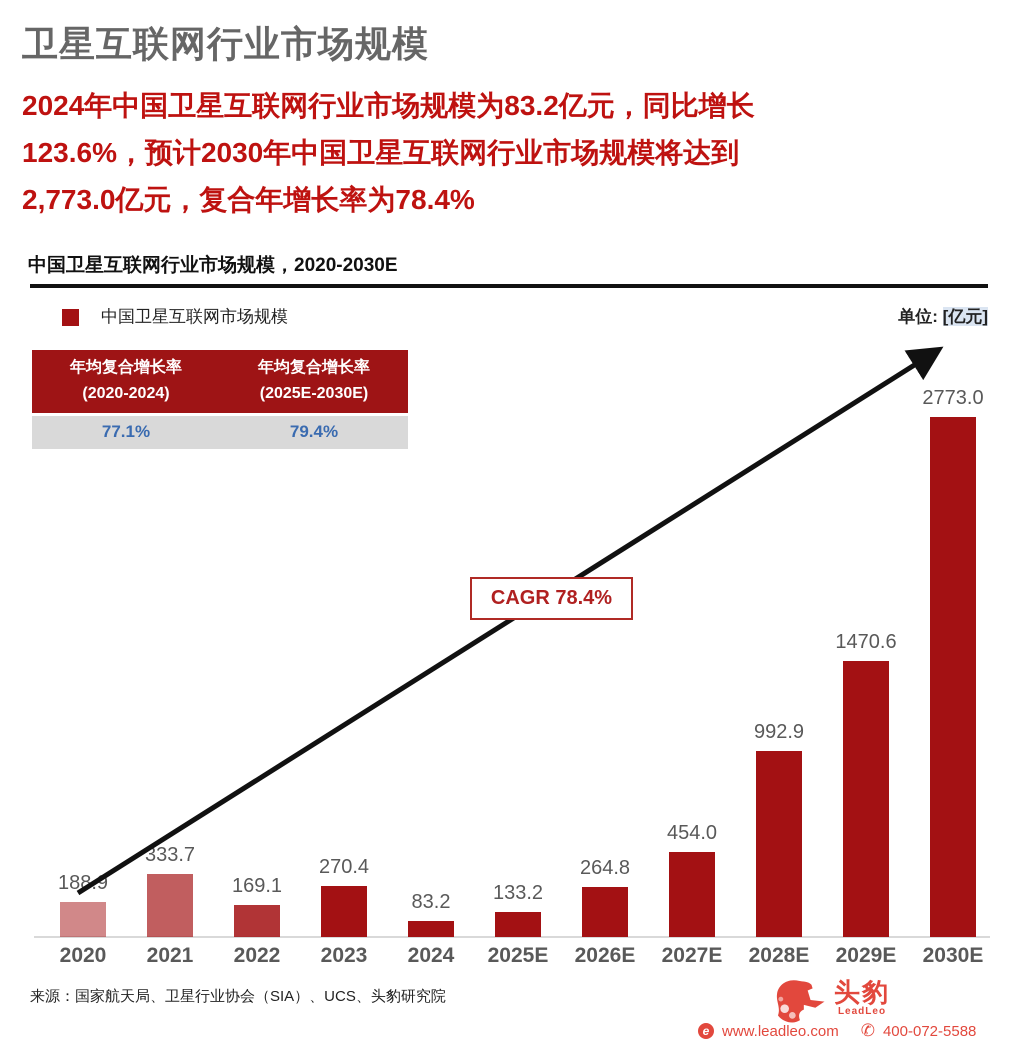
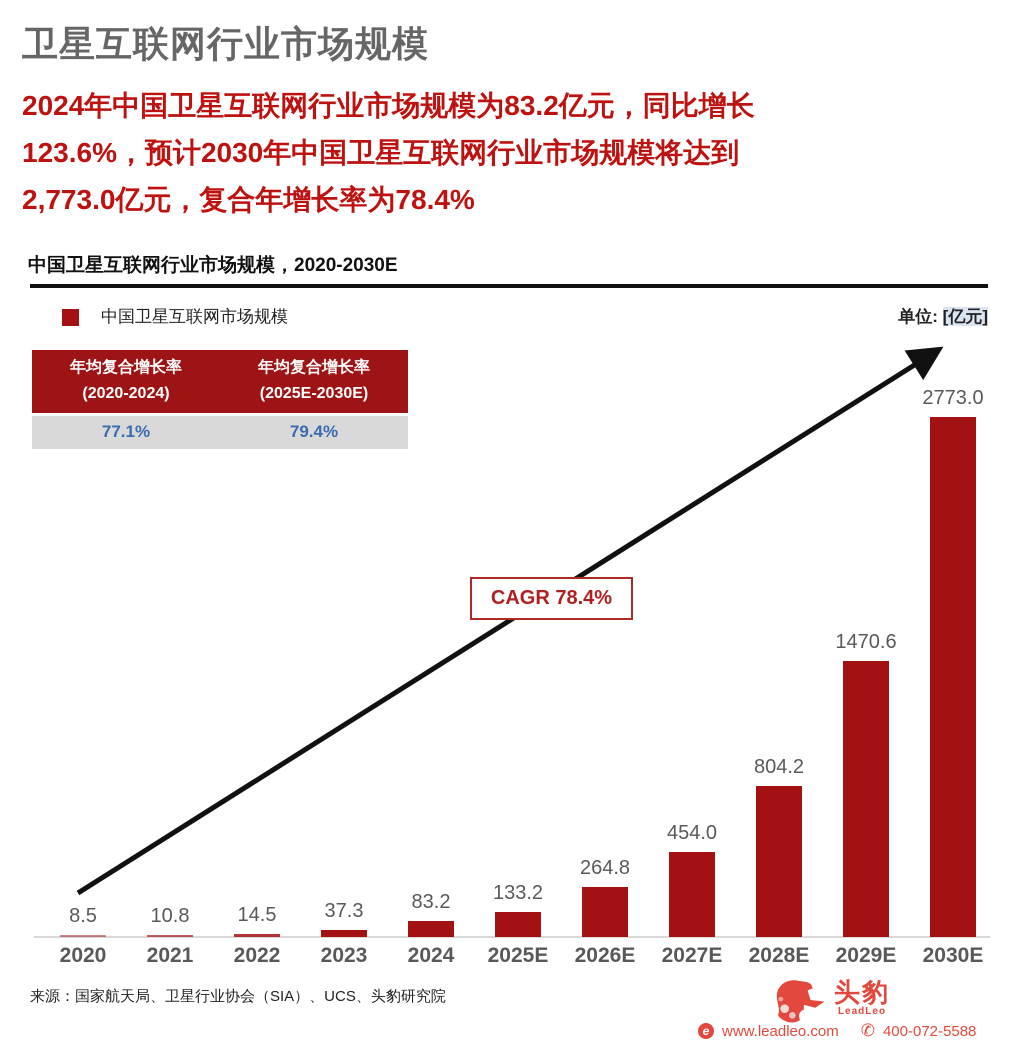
2020: 188.9 -> 8.5
2021: 333.7 -> 10.8
2022: 169.1 -> 14.5
2023: 270.4 -> 37.3
2028E: 992.9 -> 804.2
